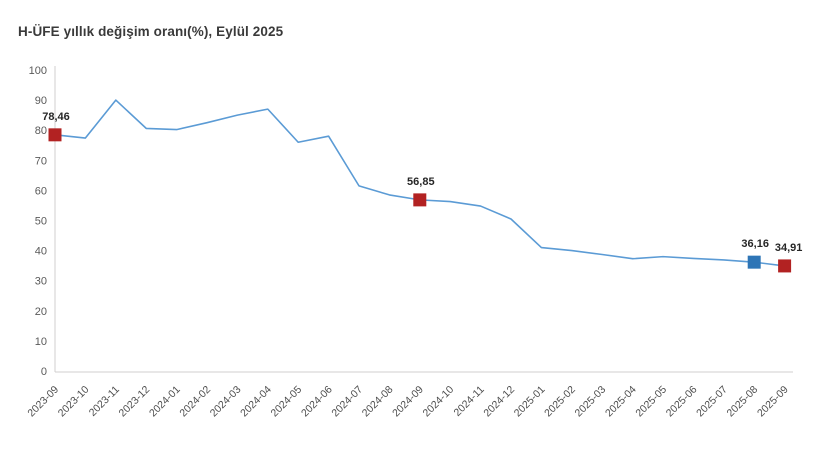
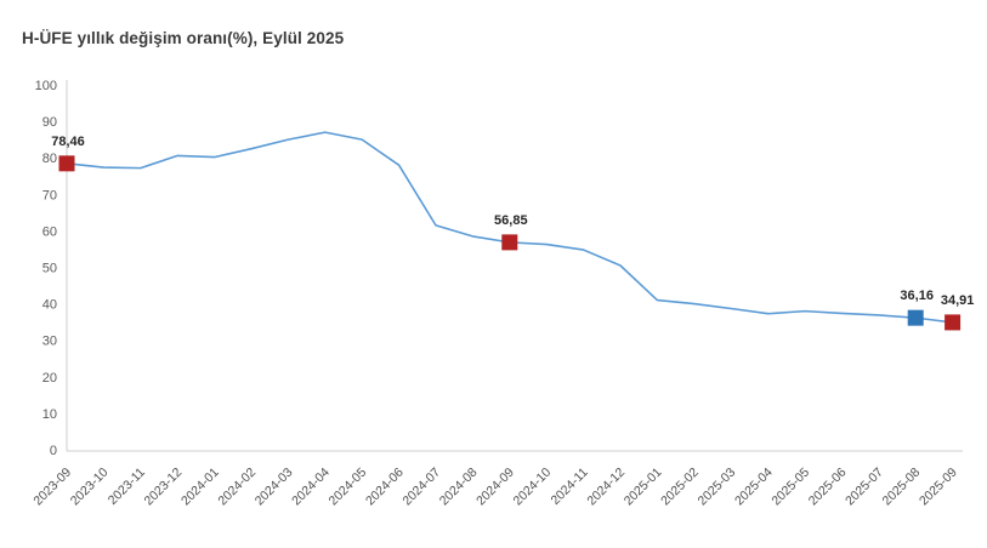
2023-11: 90 -> 77
2024-05: 76 -> 85
